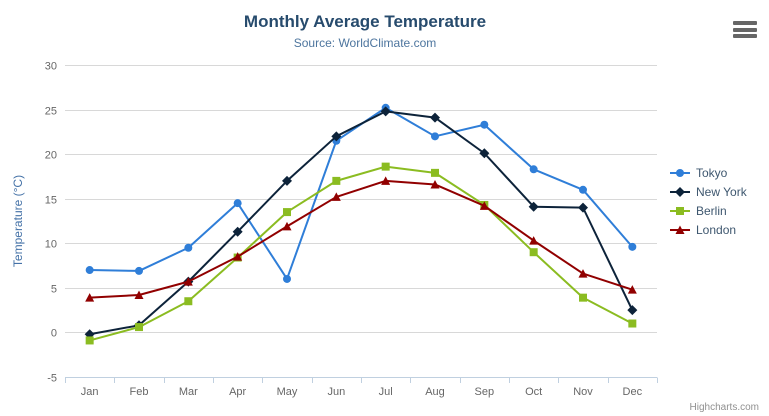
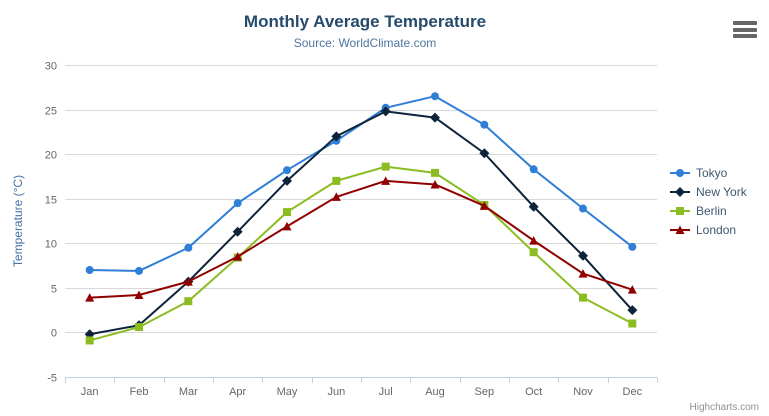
Tokyo/May: 6 -> 18
Tokyo/Aug: 22 -> 26
Tokyo/Nov: 16 -> 14
New York/Nov: 14 -> 9
